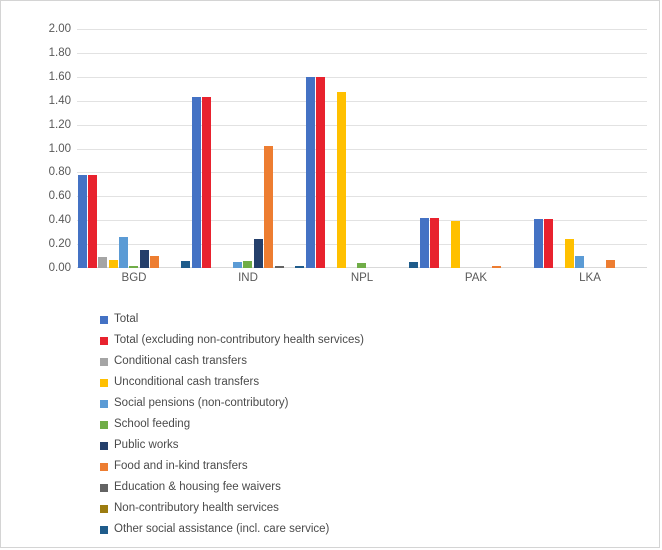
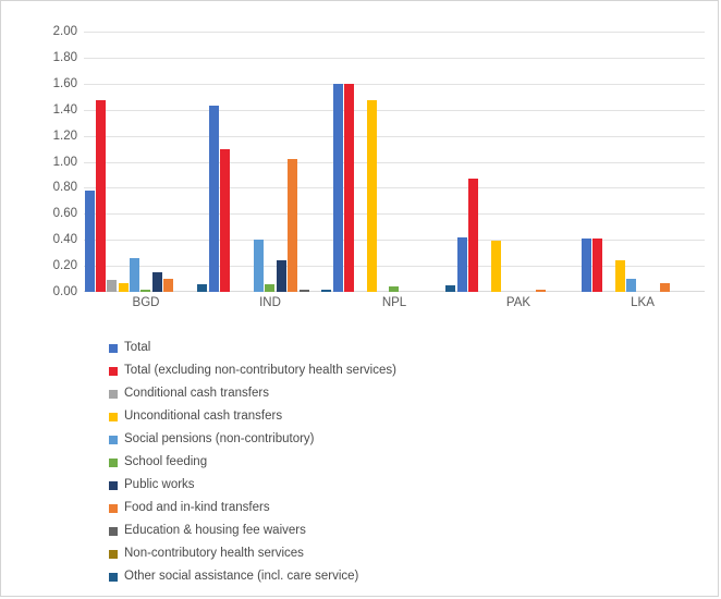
Total (excluding non-contributory health services)/BGD: 0.78 -> 1.47
Total (excluding non-contributory health services)/IND: 1.43 -> 1.10
Social pensions (non-contributory)/IND: 0.05 -> 0.40
Total (excluding non-contributory health services)/PAK: 0.42 -> 0.87
